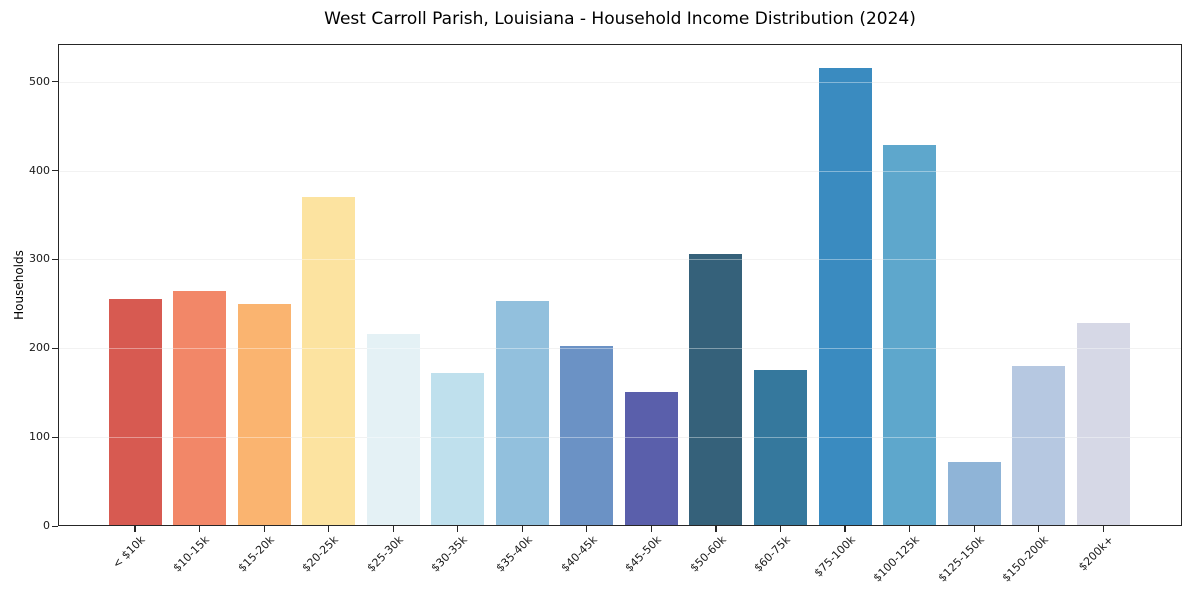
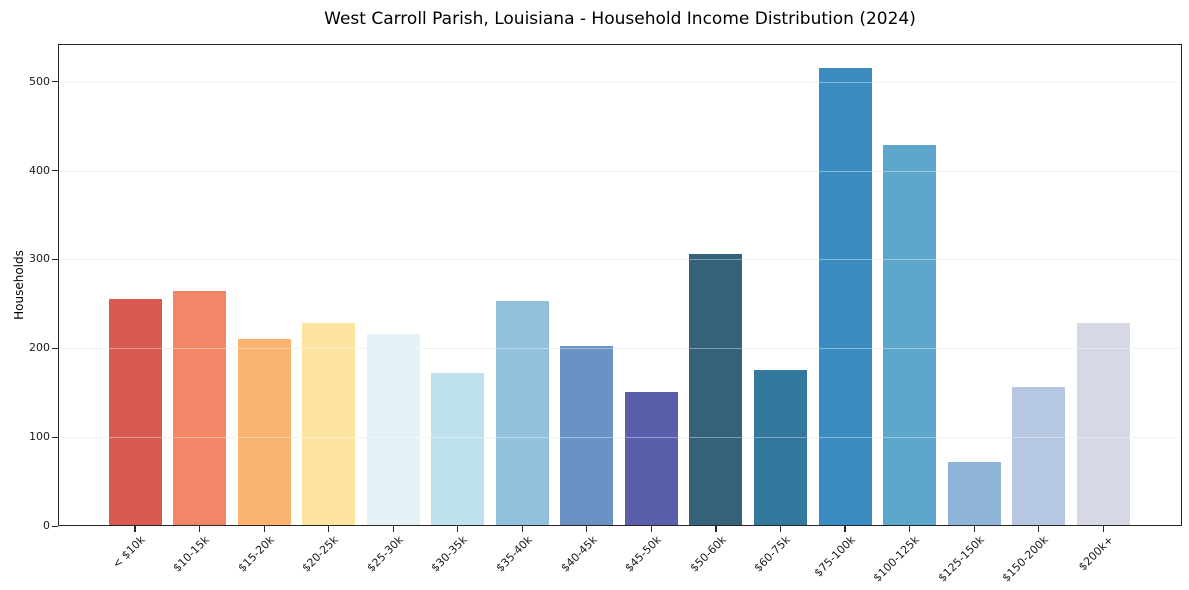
$15-20k: 250 -> 210
$20-25k: 370 -> 230
$150-200k: 180 -> 160
